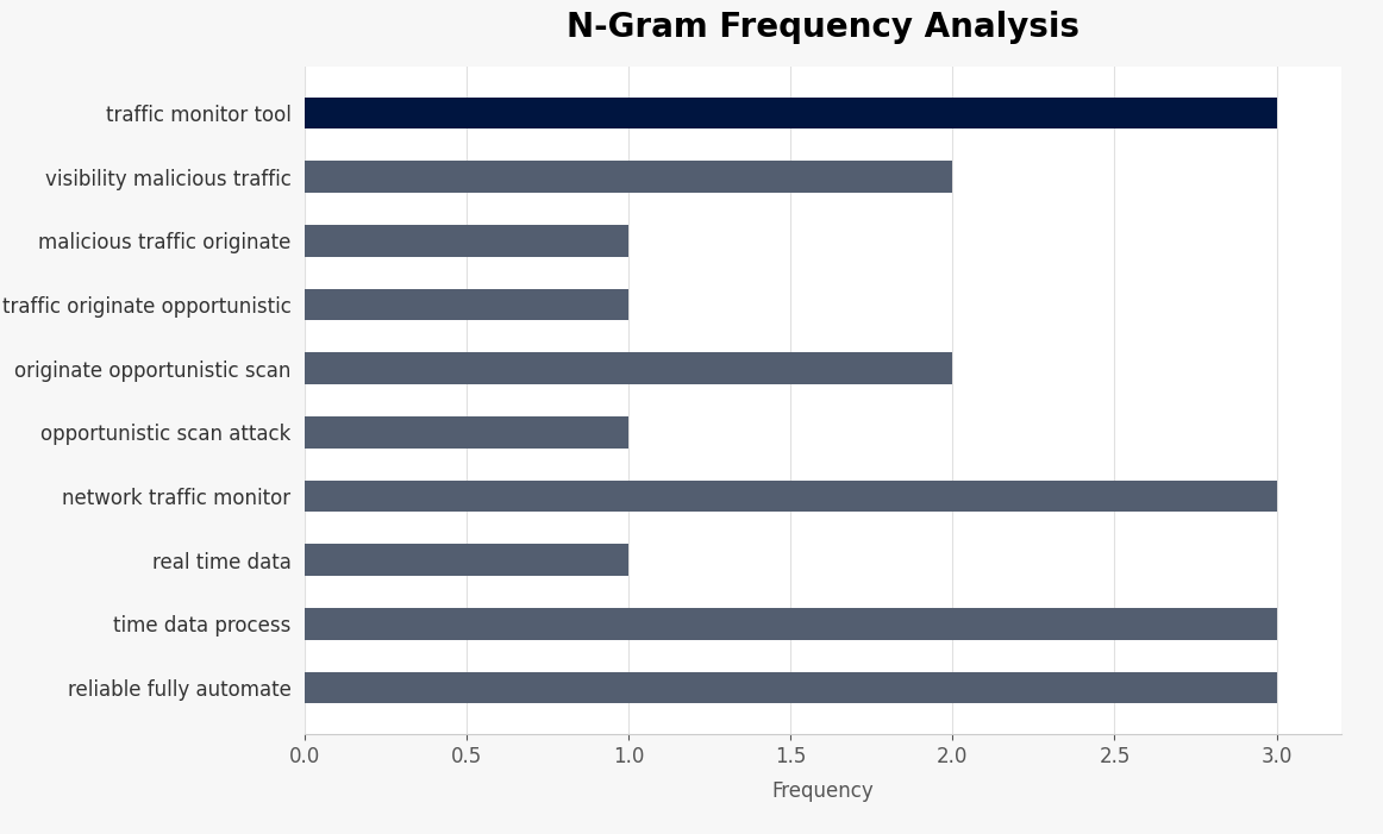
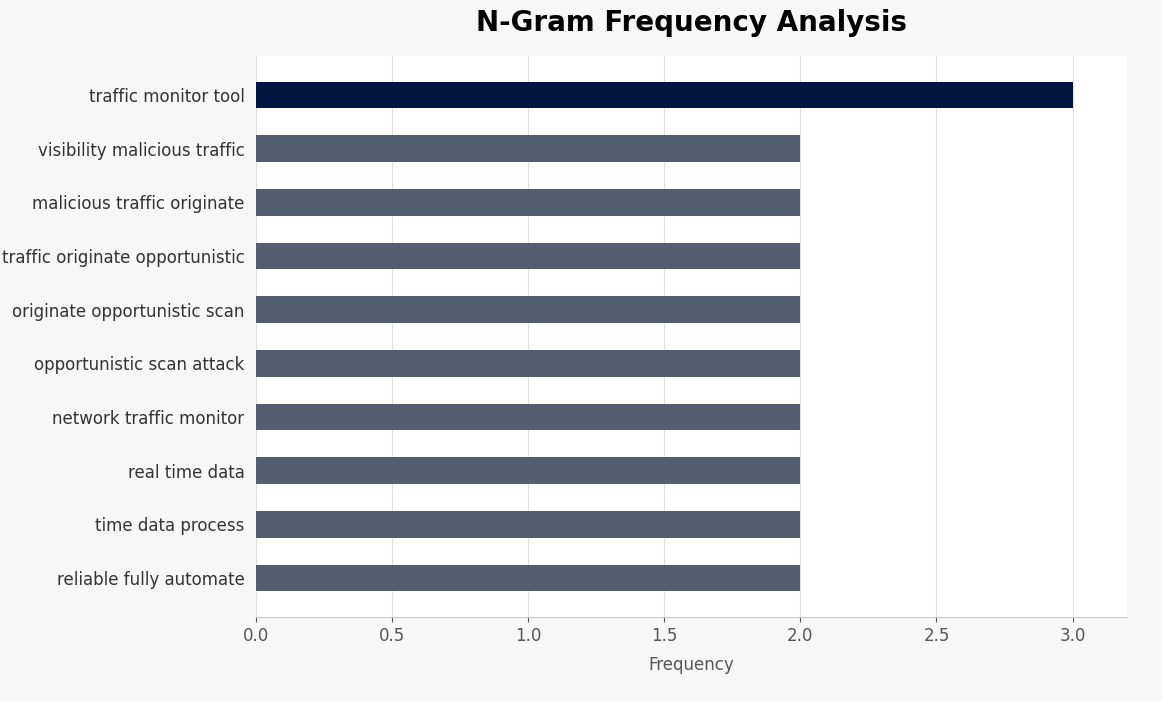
malicious traffic originate: 1 -> 2
traffic originate opportunistic: 1 -> 2
opportunistic scan attack: 1 -> 2
network traffic monitor: 3 -> 2
real time data: 1 -> 2
time data process: 3 -> 2
reliable fully automate: 3 -> 2
